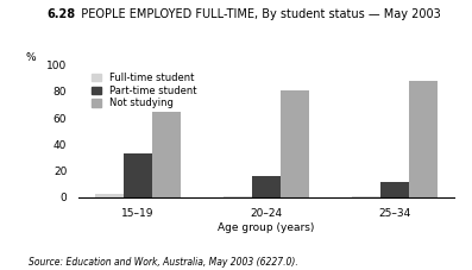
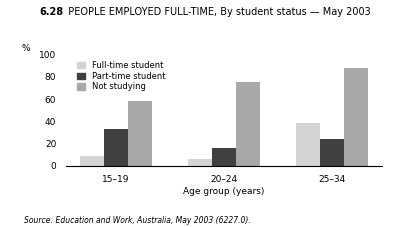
Full-time student/15–19: 2 -> 9
Not studying/15–19: 65 -> 58
Full-time student/20–24: 1 -> 6
Not studying/20–24: 81 -> 75
Full-time student/25–34: 1 -> 38
Part-time student/25–34: 11 -> 24
